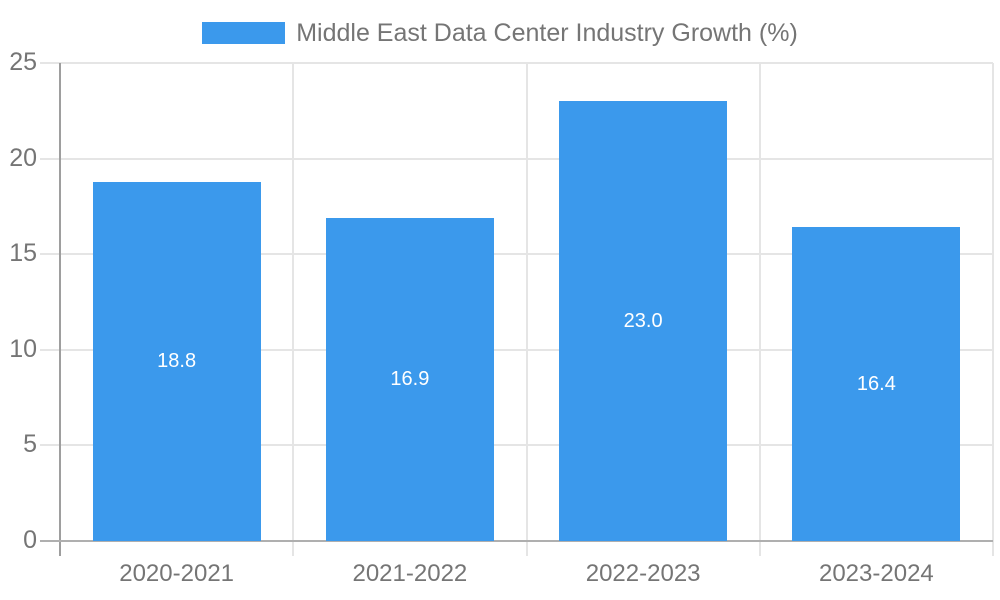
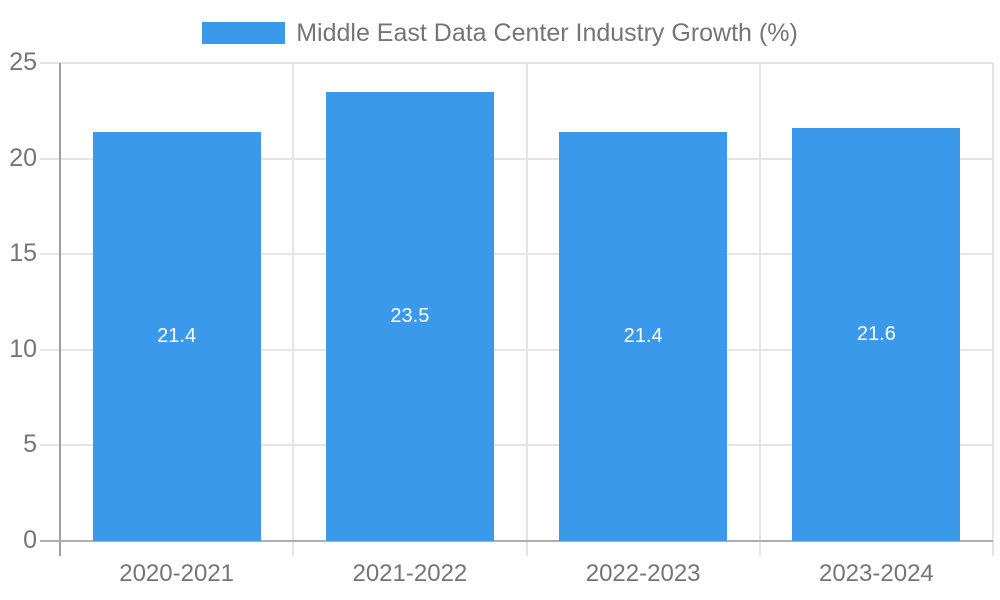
2020-2021: 18.8 -> 21.4
2021-2022: 16.9 -> 23.5
2022-2023: 23.0 -> 21.4
2023-2024: 16.4 -> 21.6
